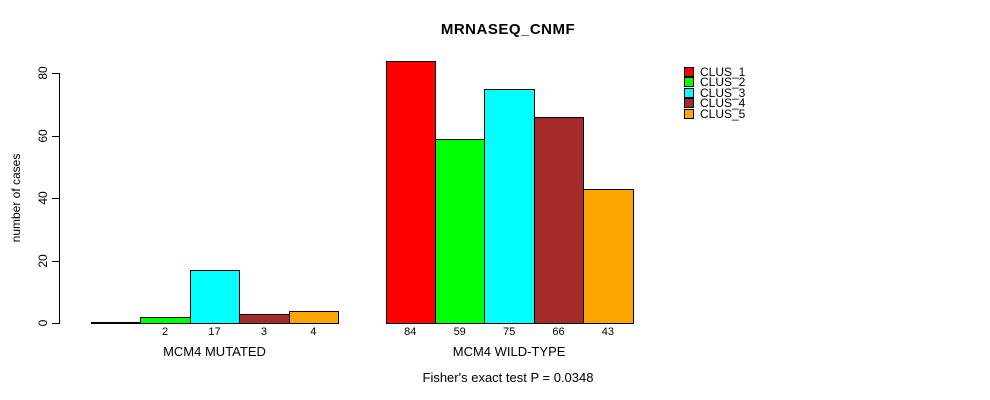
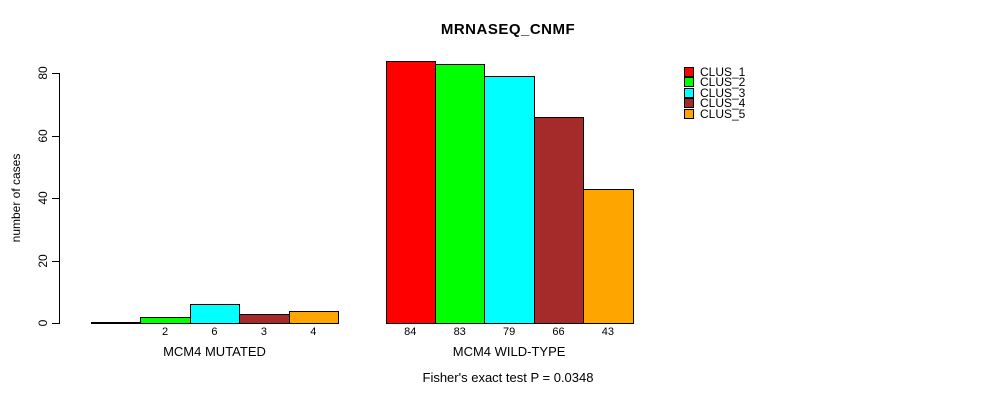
CLUS_3/MCM4 MUTATED: 17 -> 6
CLUS_2/MCM4 WILD-TYPE: 59 -> 83
CLUS_3/MCM4 WILD-TYPE: 75 -> 79
